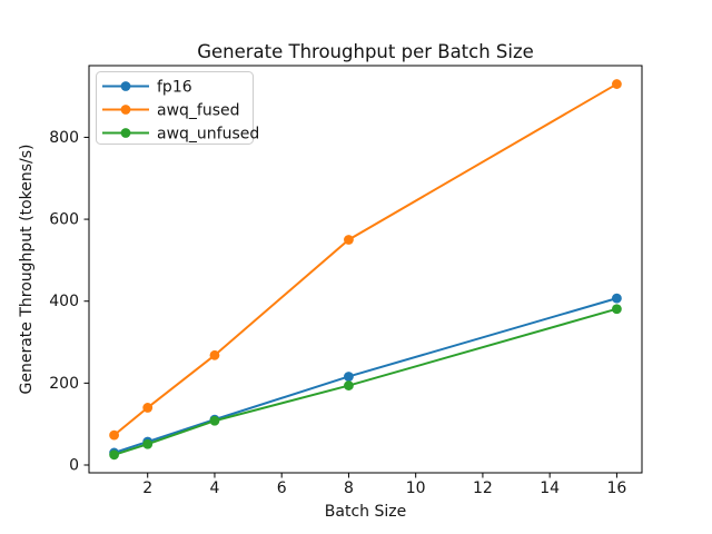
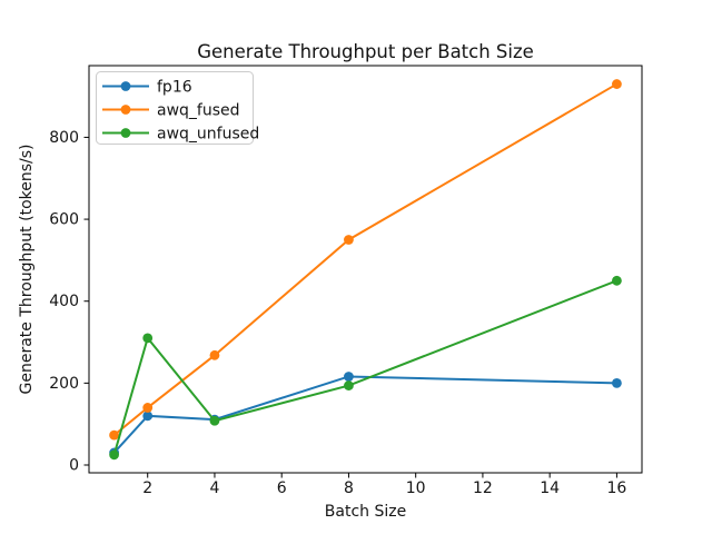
fp16/2: 60 -> 120
awq_unfused/2: 50 -> 310
fp16/16: 410 -> 200
awq_unfused/16: 380 -> 450
